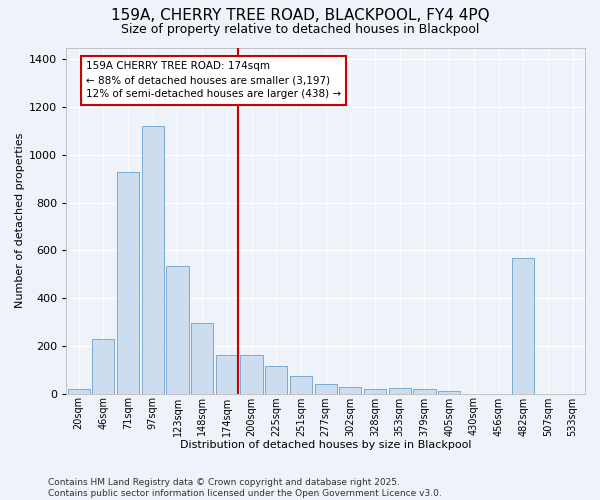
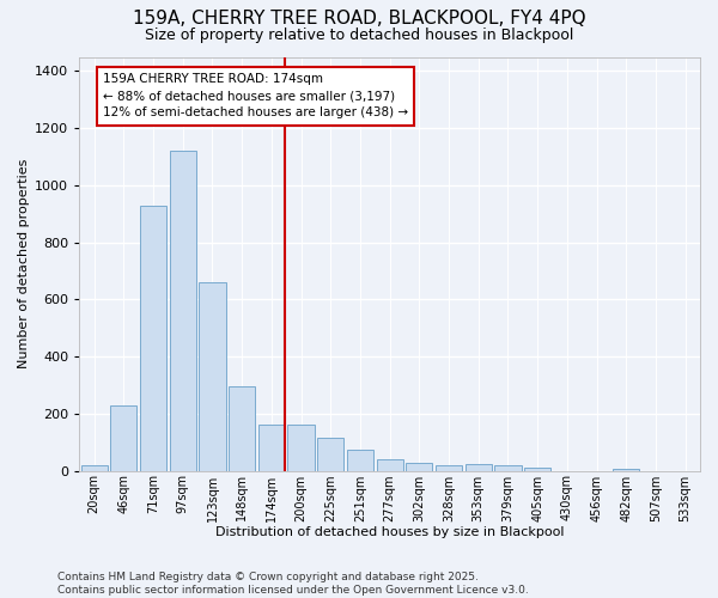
123sqm: 535 -> 660
482sqm: 570 -> 8
